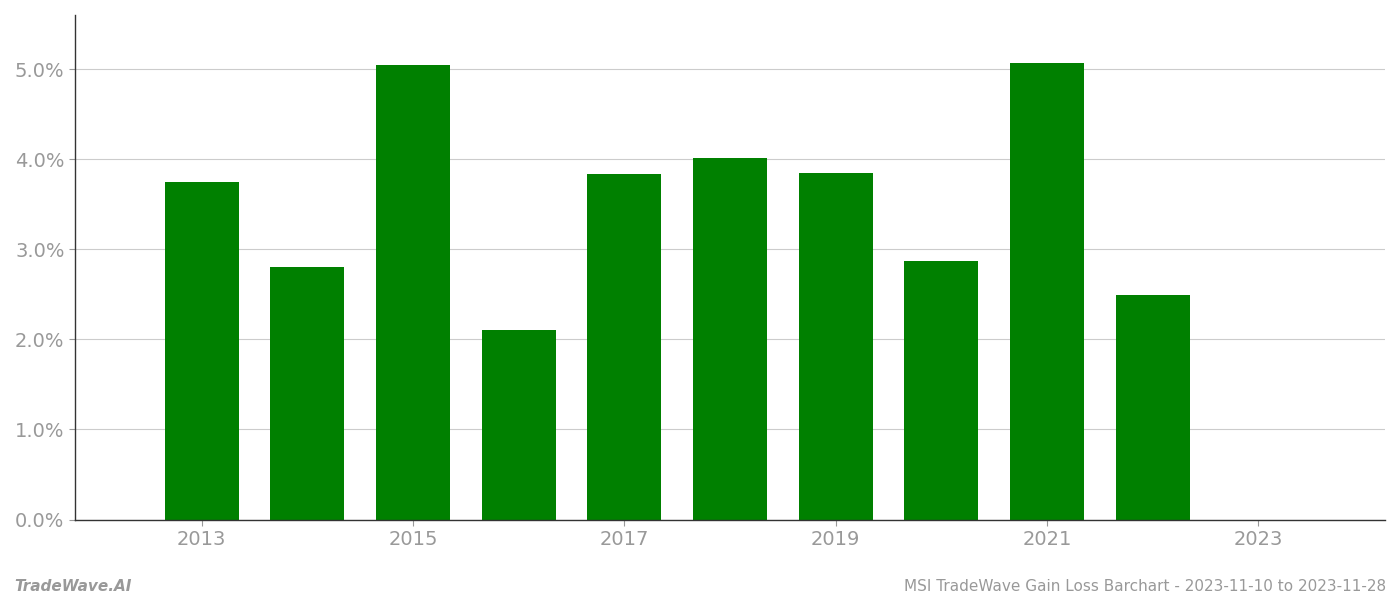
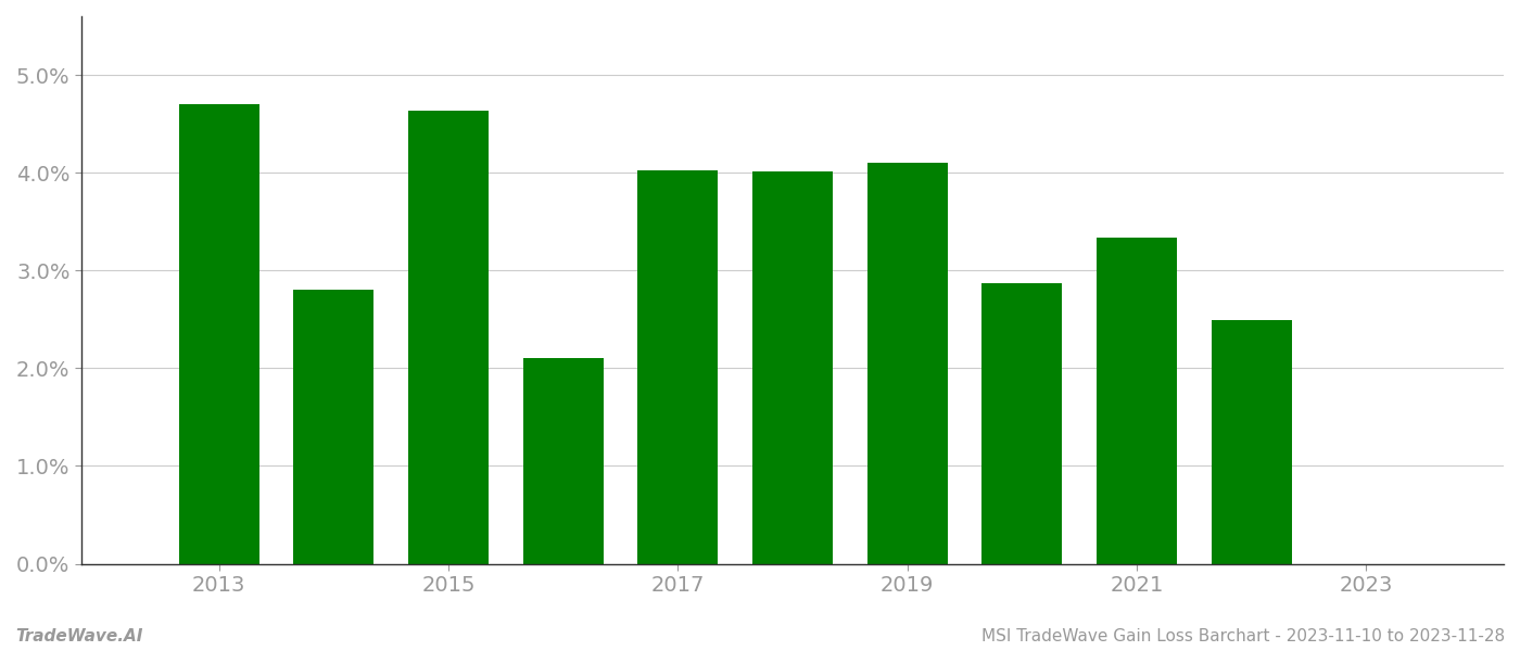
2013: 3.75% -> 4.70%
2015: 5.05% -> 4.64%
2017: 3.83% -> 4.02%
2019: 3.85% -> 4.10%
2021: 5.07% -> 3.34%
